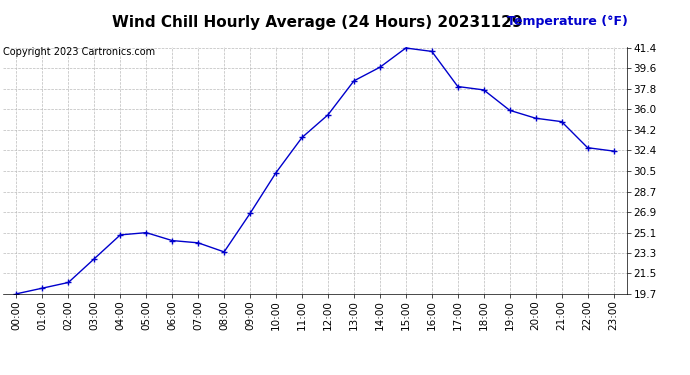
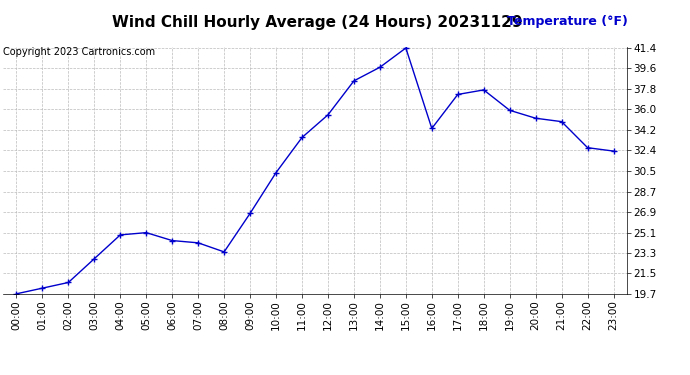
16:00: 41.1 -> 34.3
17:00: 38.0 -> 37.3
